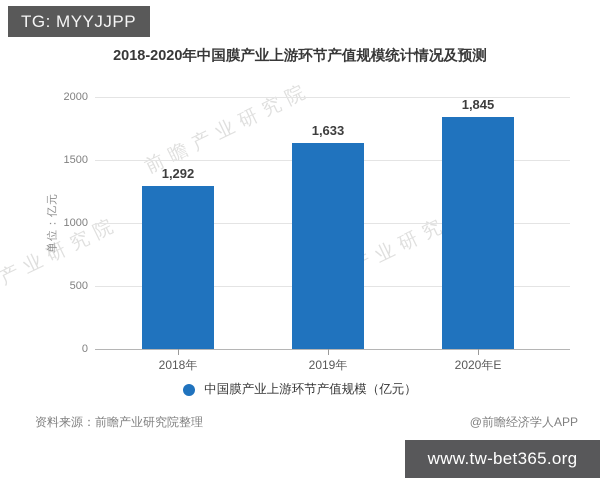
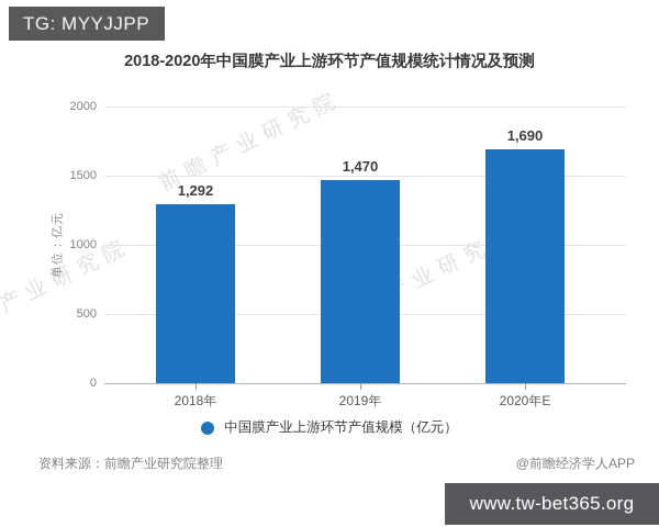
2019年: 1,633 -> 1,470
2020年E: 1,845 -> 1,690
